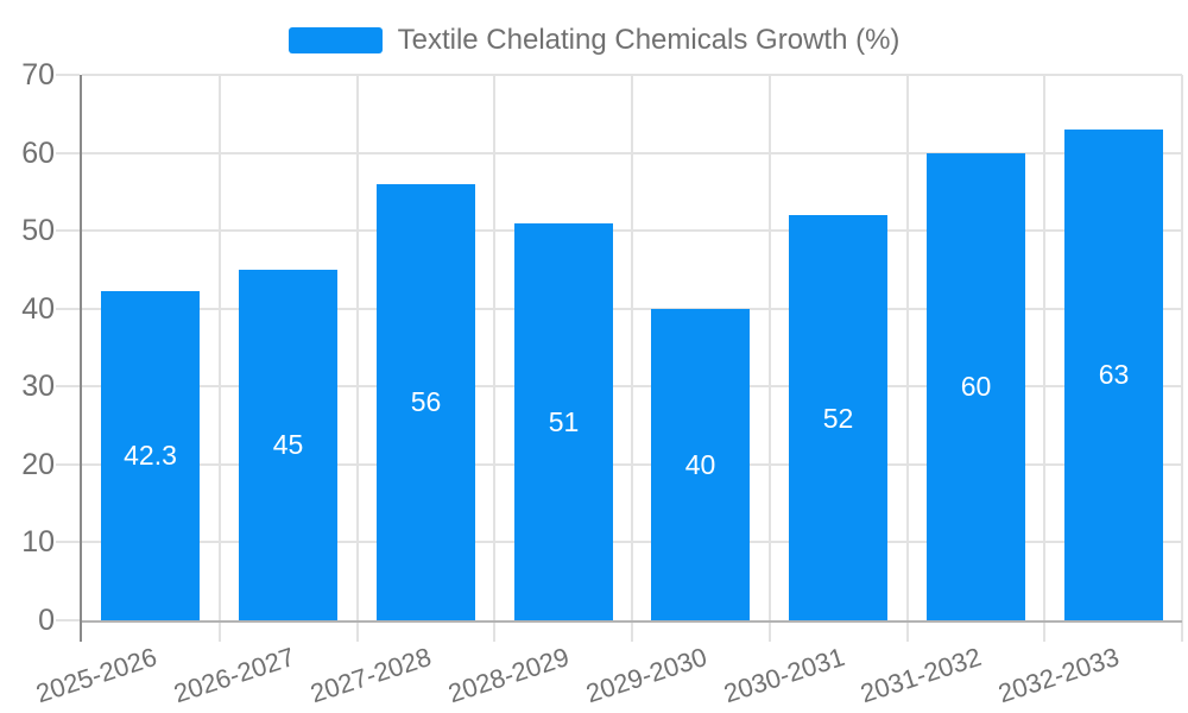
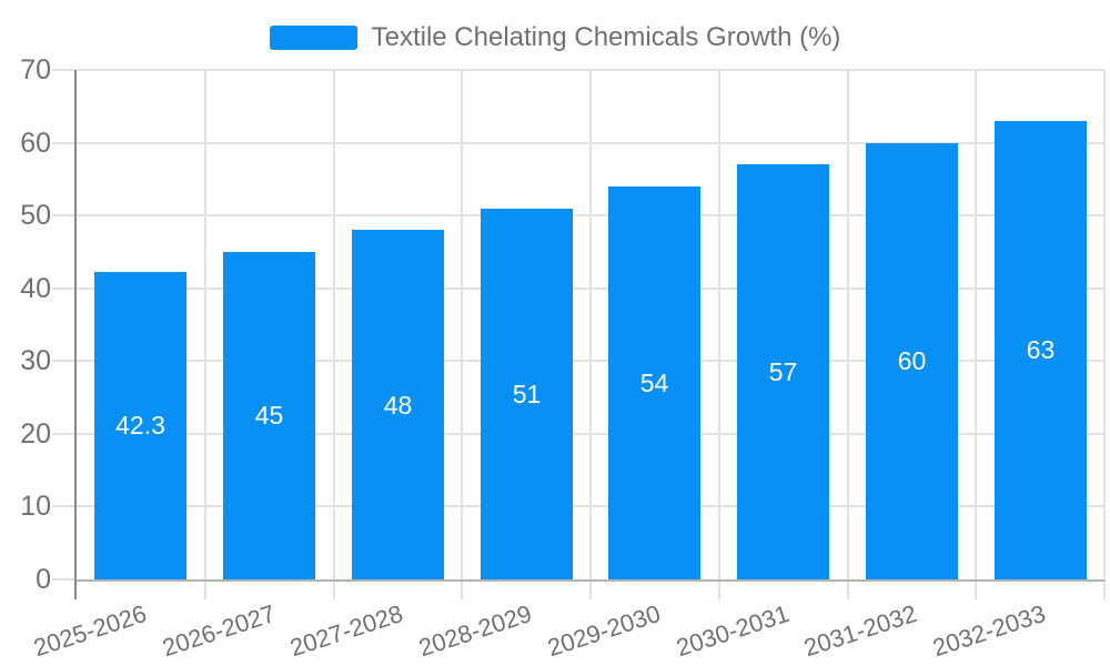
2027-2028: 56 -> 48
2029-2030: 40 -> 54
2030-2031: 52 -> 57
